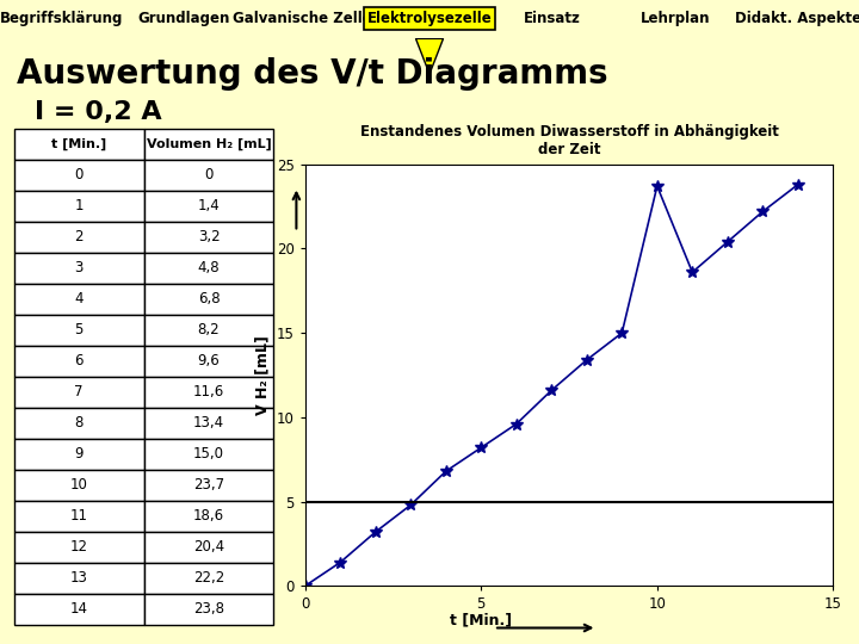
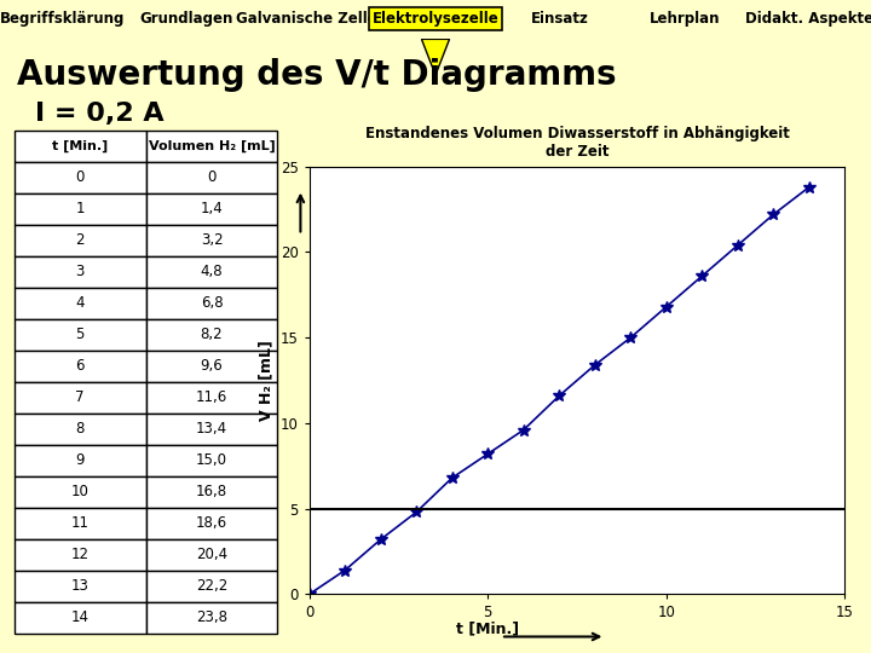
10: 23,7 -> 16,8
